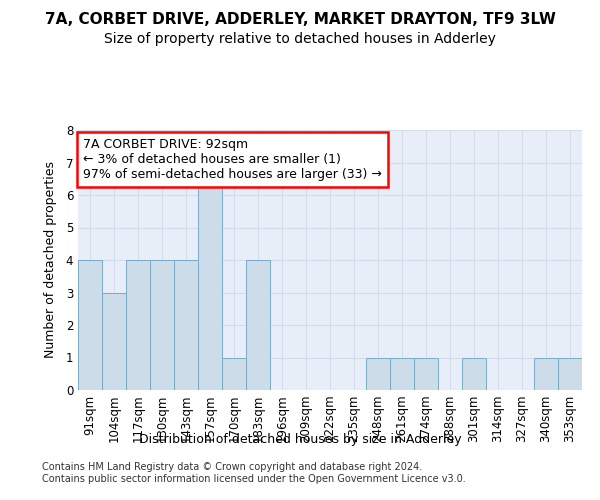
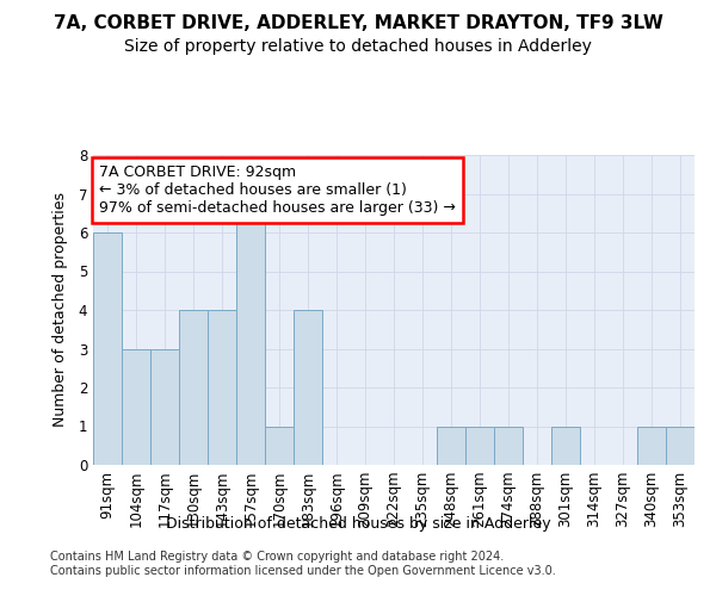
91sqm: 4 -> 6
117sqm: 4 -> 3
